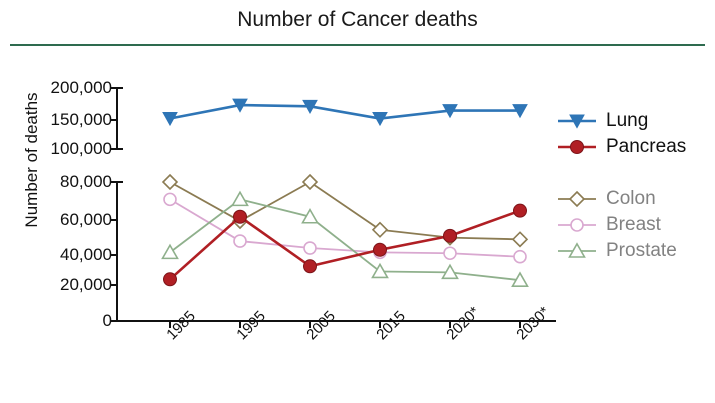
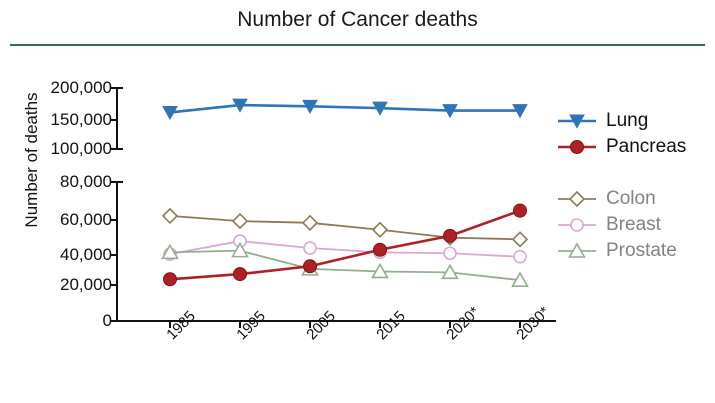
Lung/1985: 150000 -> 160000
Colon/1985: 80000 -> 60000
Breast/1985: 70000 -> 40000
Pancreas/1995: 60000 -> 30000
Prostate/1995: 70000 -> 40000
Colon/2005: 80000 -> 60000
Prostate/2005: 60000 -> 30000
Lung/2015: 150000 -> 170000
